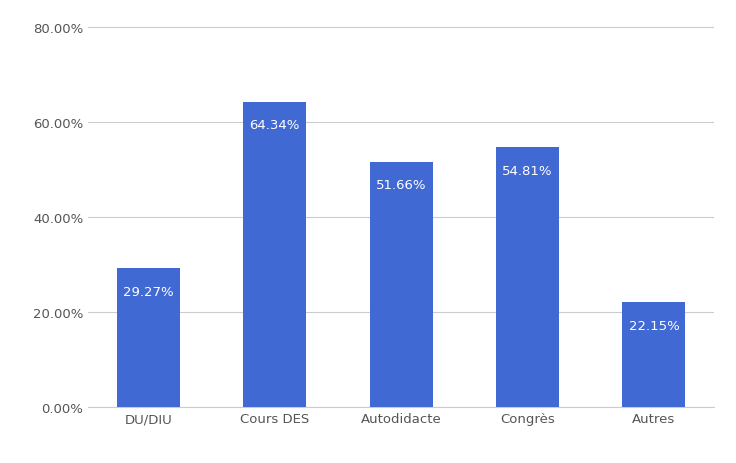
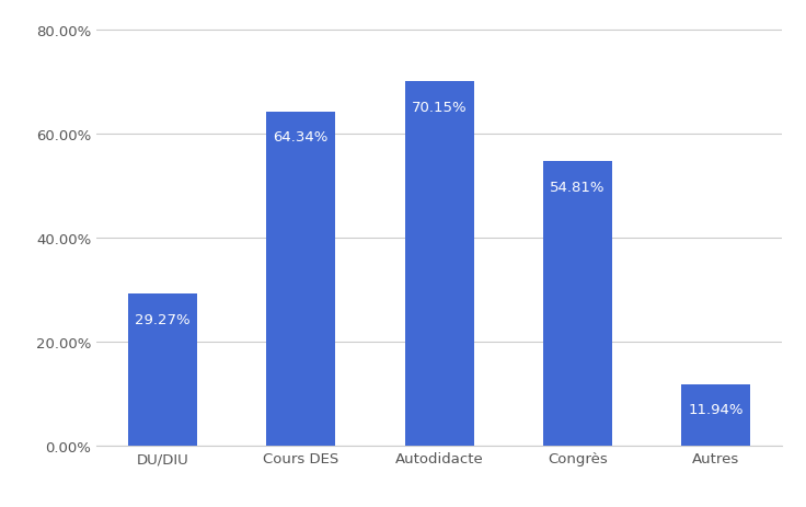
Autodidacte: 51.66% -> 70.15%
Autres: 22.15% -> 11.94%
